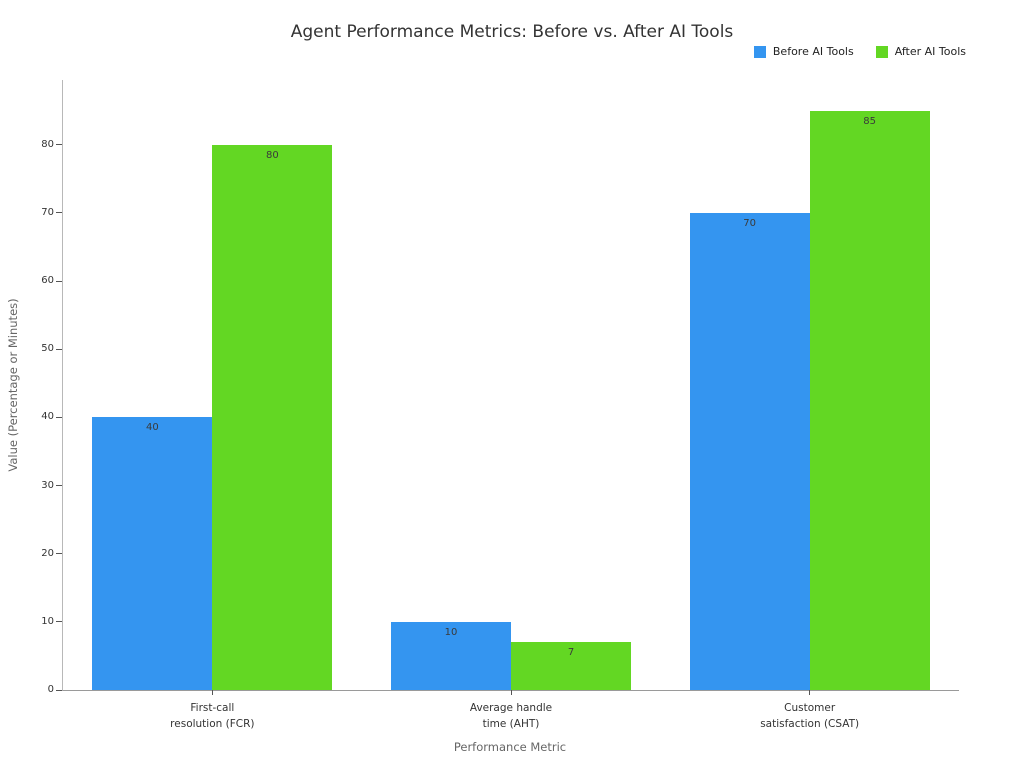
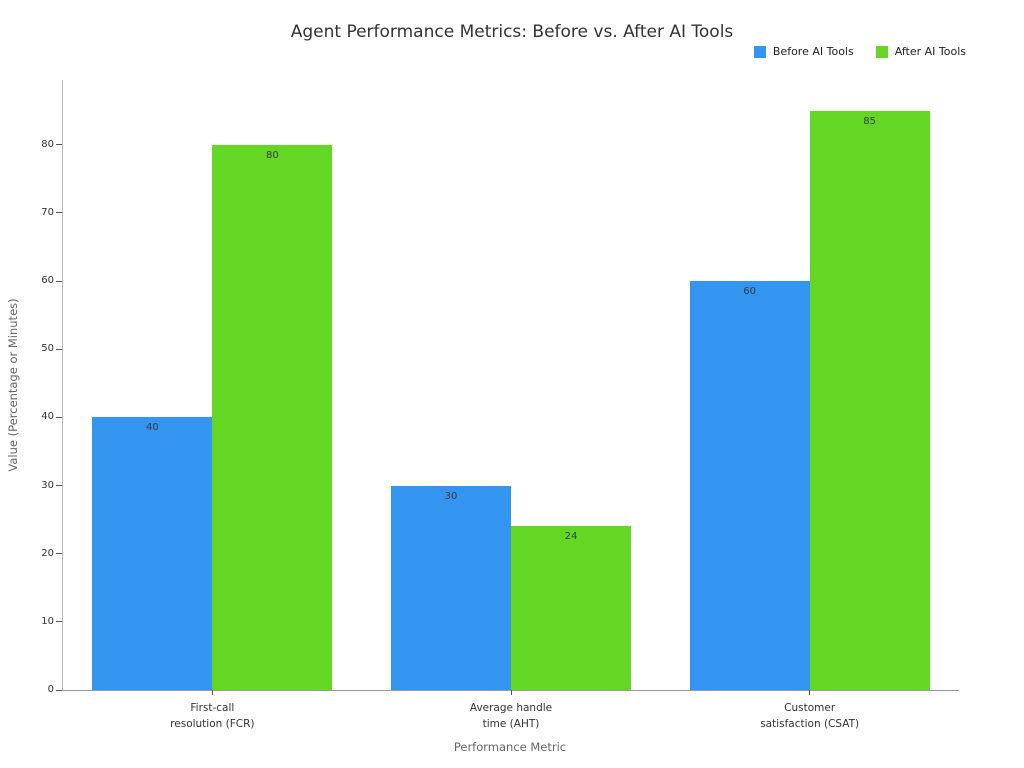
Before AI Tools/Average handle time (AHT): 10 -> 30
After AI Tools/Average handle time (AHT): 7 -> 24
Before AI Tools/Customer satisfaction (CSAT): 70 -> 60
